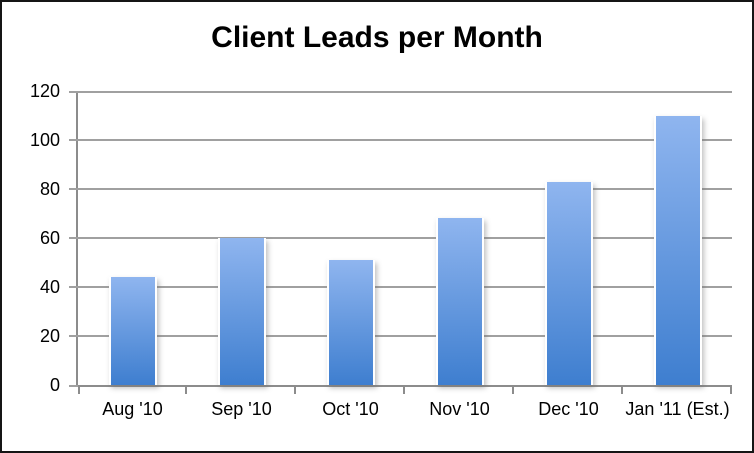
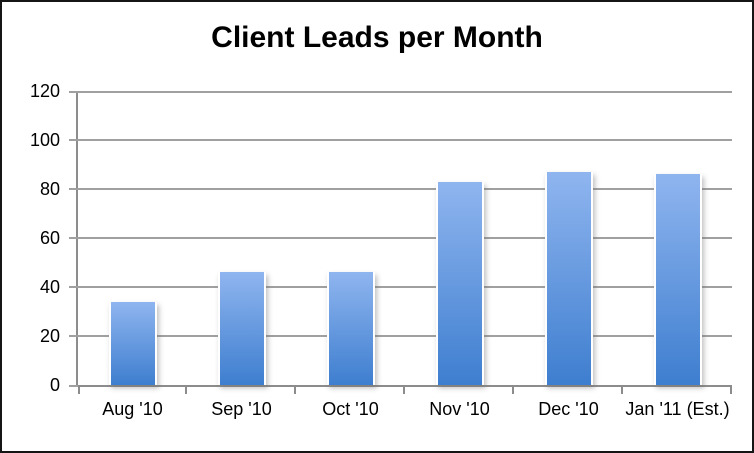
Aug '10: 44 -> 34
Sep '10: 60 -> 46
Oct '10: 51 -> 46
Nov '10: 68 -> 83
Dec '10: 83 -> 87
Jan '11 (Est.): 110 -> 86
